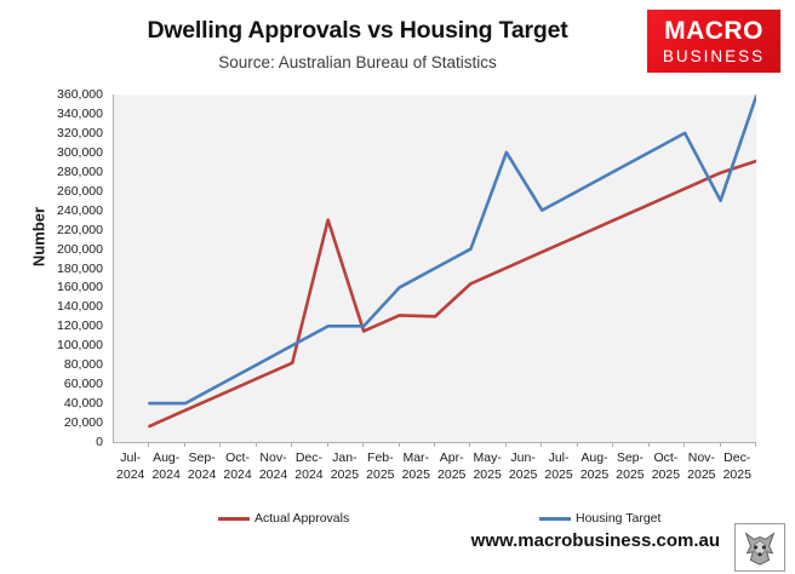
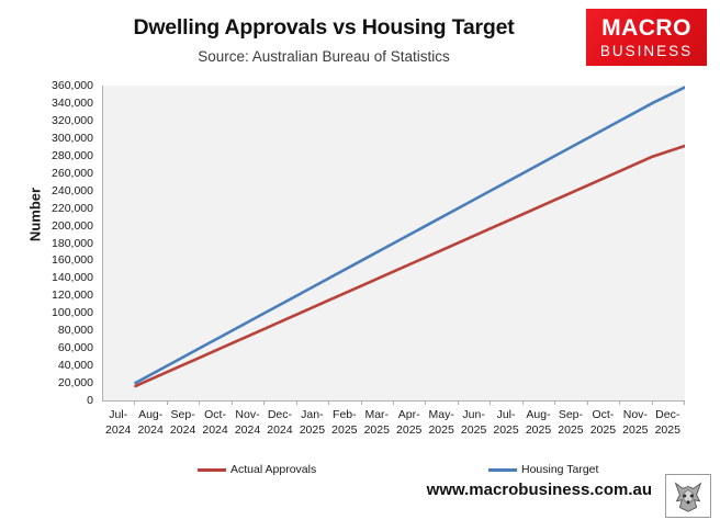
Housing Target/Jul- 2024: 40000 -> 20000
Actual Approvals/Dec- 2024: 230000 -> 100000
Housing Target/Jan- 2025: 120000 -> 140000
Actual Approvals/Mar- 2025: 130000 -> 150000
Housing Target/May- 2025: 300000 -> 220000
Housing Target/Nov- 2025: 250000 -> 340000
